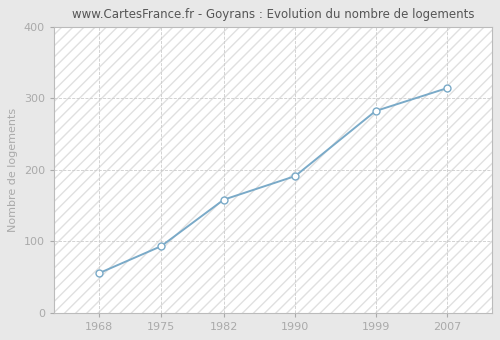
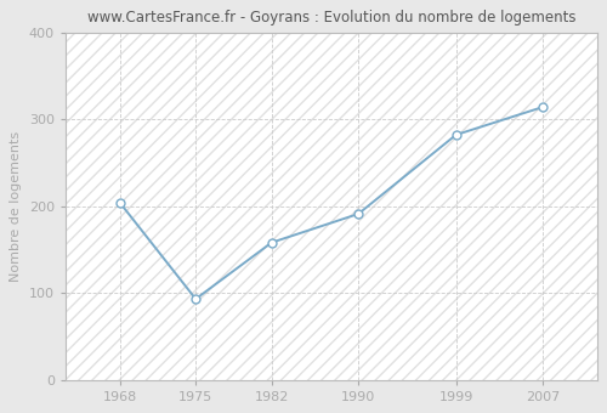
1968: 55 -> 204
